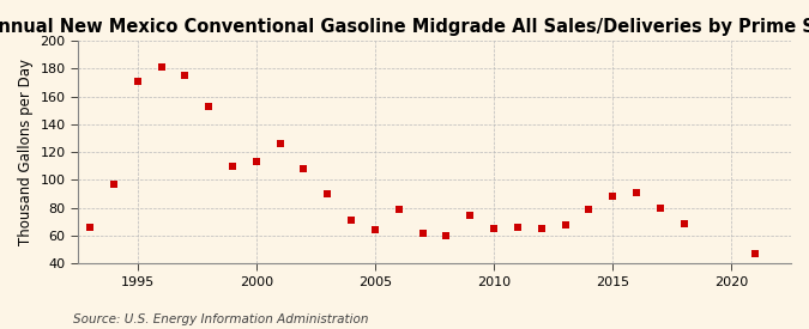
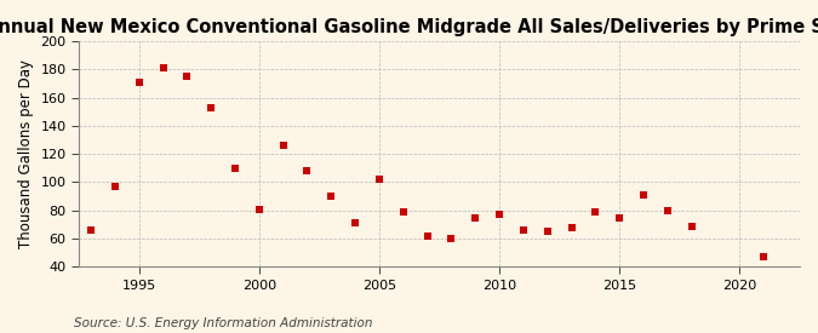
2000: 113 -> 81
2005: 64 -> 102
2010: 65 -> 77
2015: 88 -> 75
